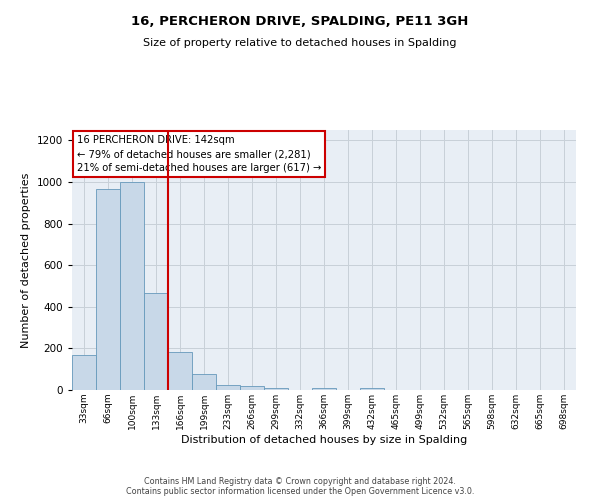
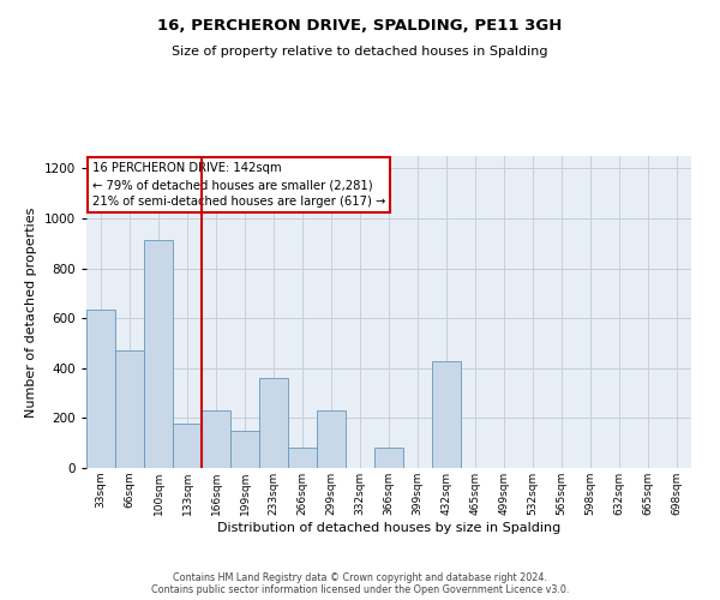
33sqm: 170 -> 635
66sqm: 965 -> 470
100sqm: 1000 -> 915
133sqm: 465 -> 180
166sqm: 185 -> 230
199sqm: 75 -> 150
233sqm: 25 -> 360
266sqm: 18 -> 80
299sqm: 12 -> 230
366sqm: 10 -> 80
432sqm: 12 -> 430
